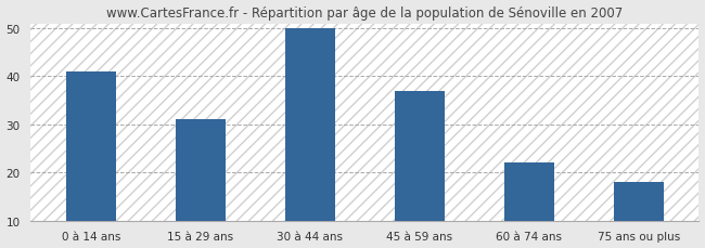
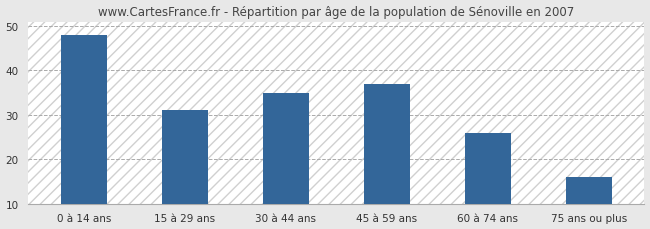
0 à 14 ans: 41 -> 48
30 à 44 ans: 50 -> 35
60 à 74 ans: 22 -> 26
75 ans ou plus: 18 -> 16
